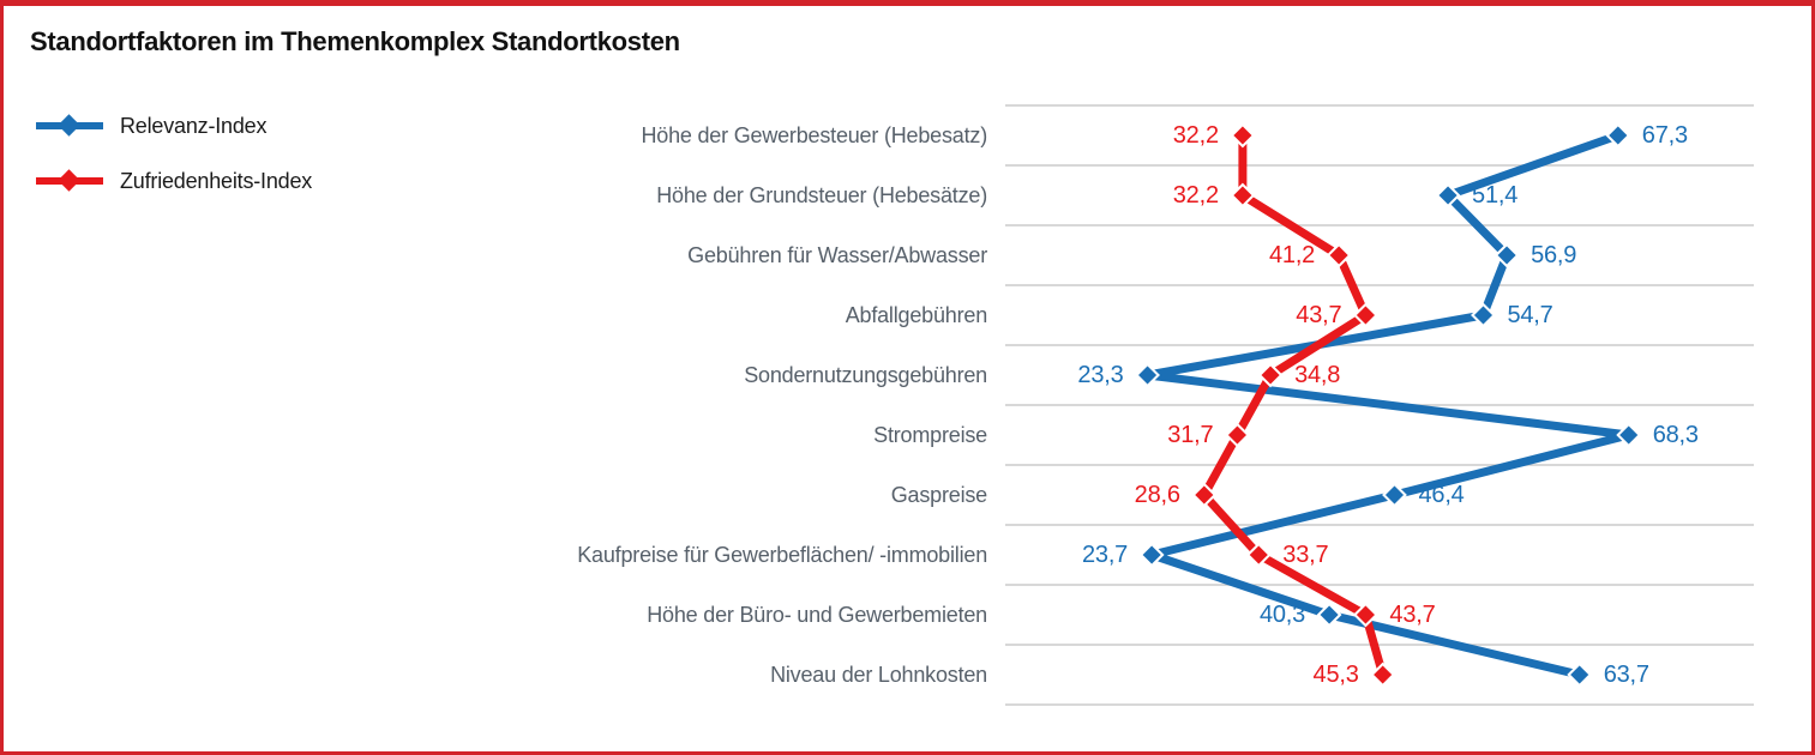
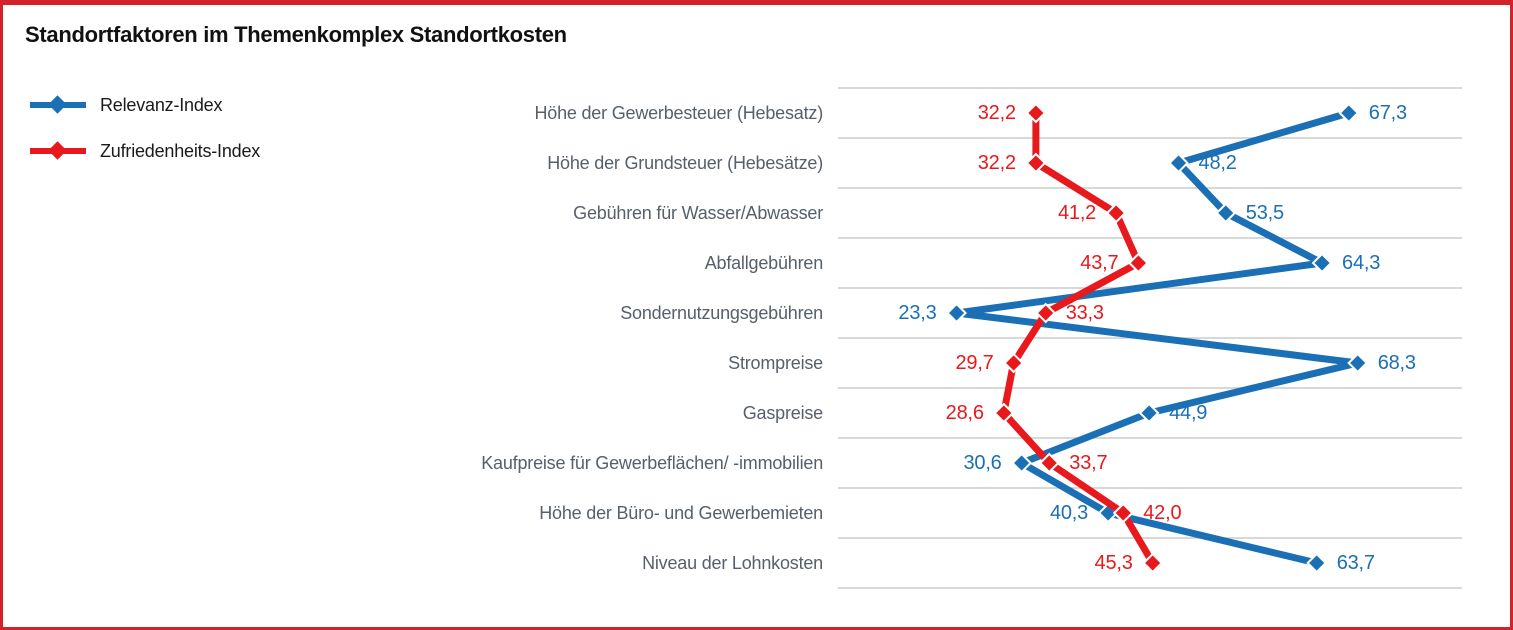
Relevanz-Index/Höhe der Grundsteuer (Hebesätze): 51,4 -> 48,2
Relevanz-Index/Gebühren für Wasser/Abwasser: 56,9 -> 53,5
Relevanz-Index/Abfallgebühren: 54,7 -> 64,3
Zufriedenheits-Index/Sondernutzungsgebühren: 34,8 -> 33,3
Zufriedenheits-Index/Strompreise: 31,7 -> 29,7
Relevanz-Index/Gaspreise: 46,4 -> 44,9
Relevanz-Index/Kaufpreise für Gewerbeflächen/ -immobilien: 23,7 -> 30,6
Zufriedenheits-Index/Höhe der Büro- und Gewerbemieten: 43,7 -> 42,0
